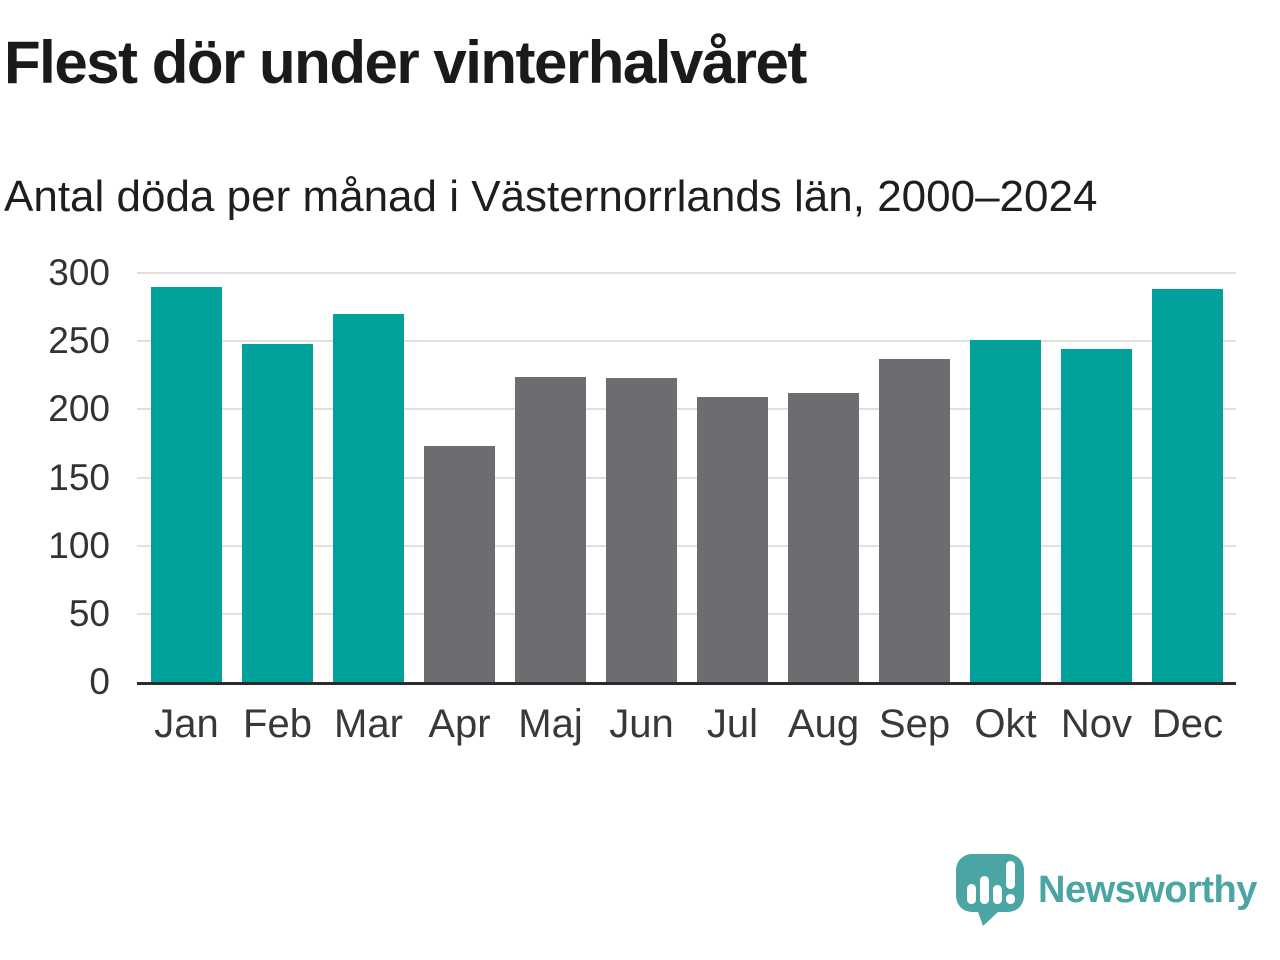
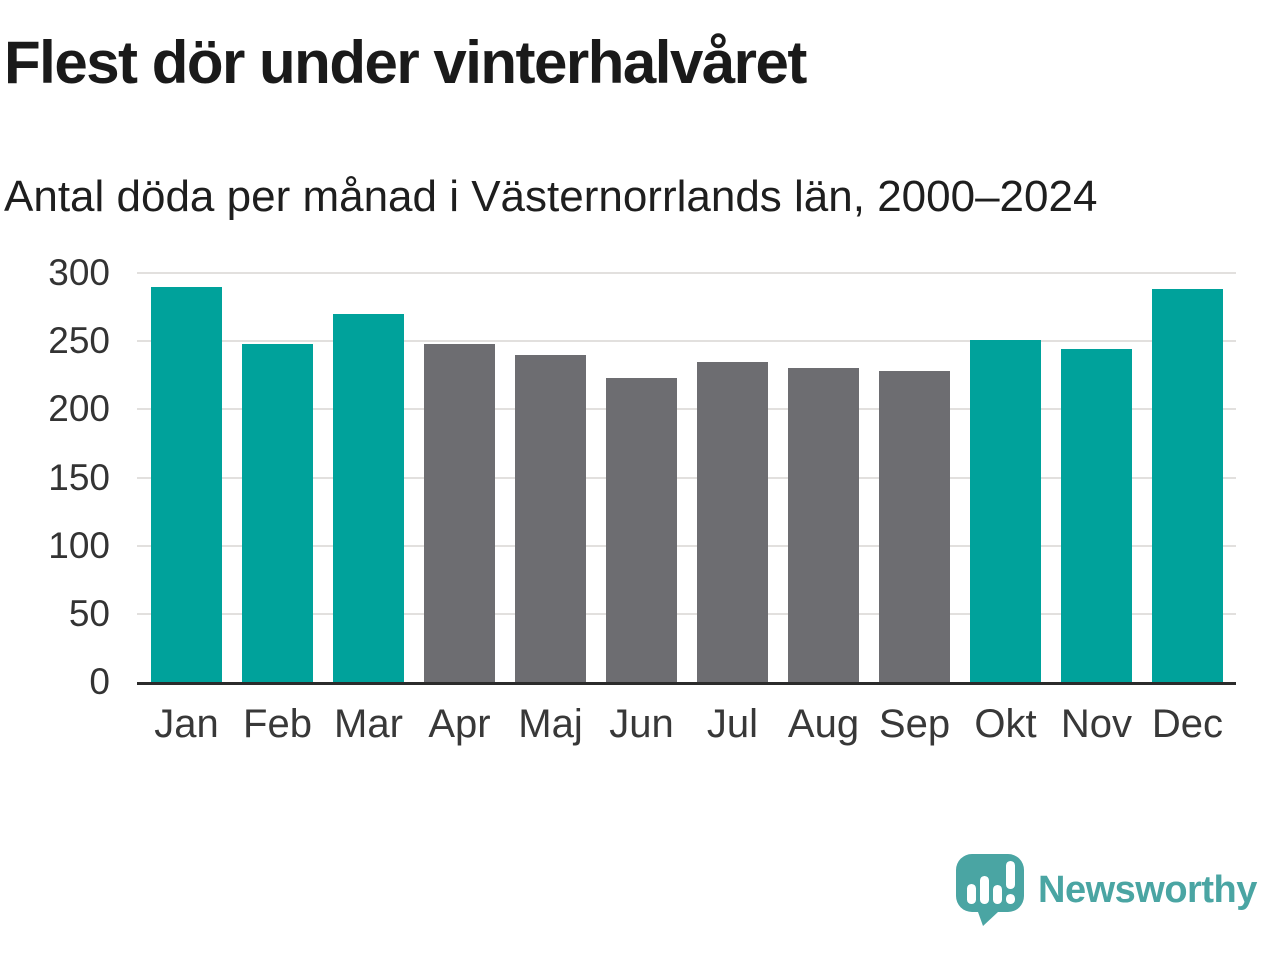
Apr: 173 -> 248
Maj: 224 -> 240
Jul: 209 -> 235
Aug: 212 -> 230
Sep: 237 -> 228
